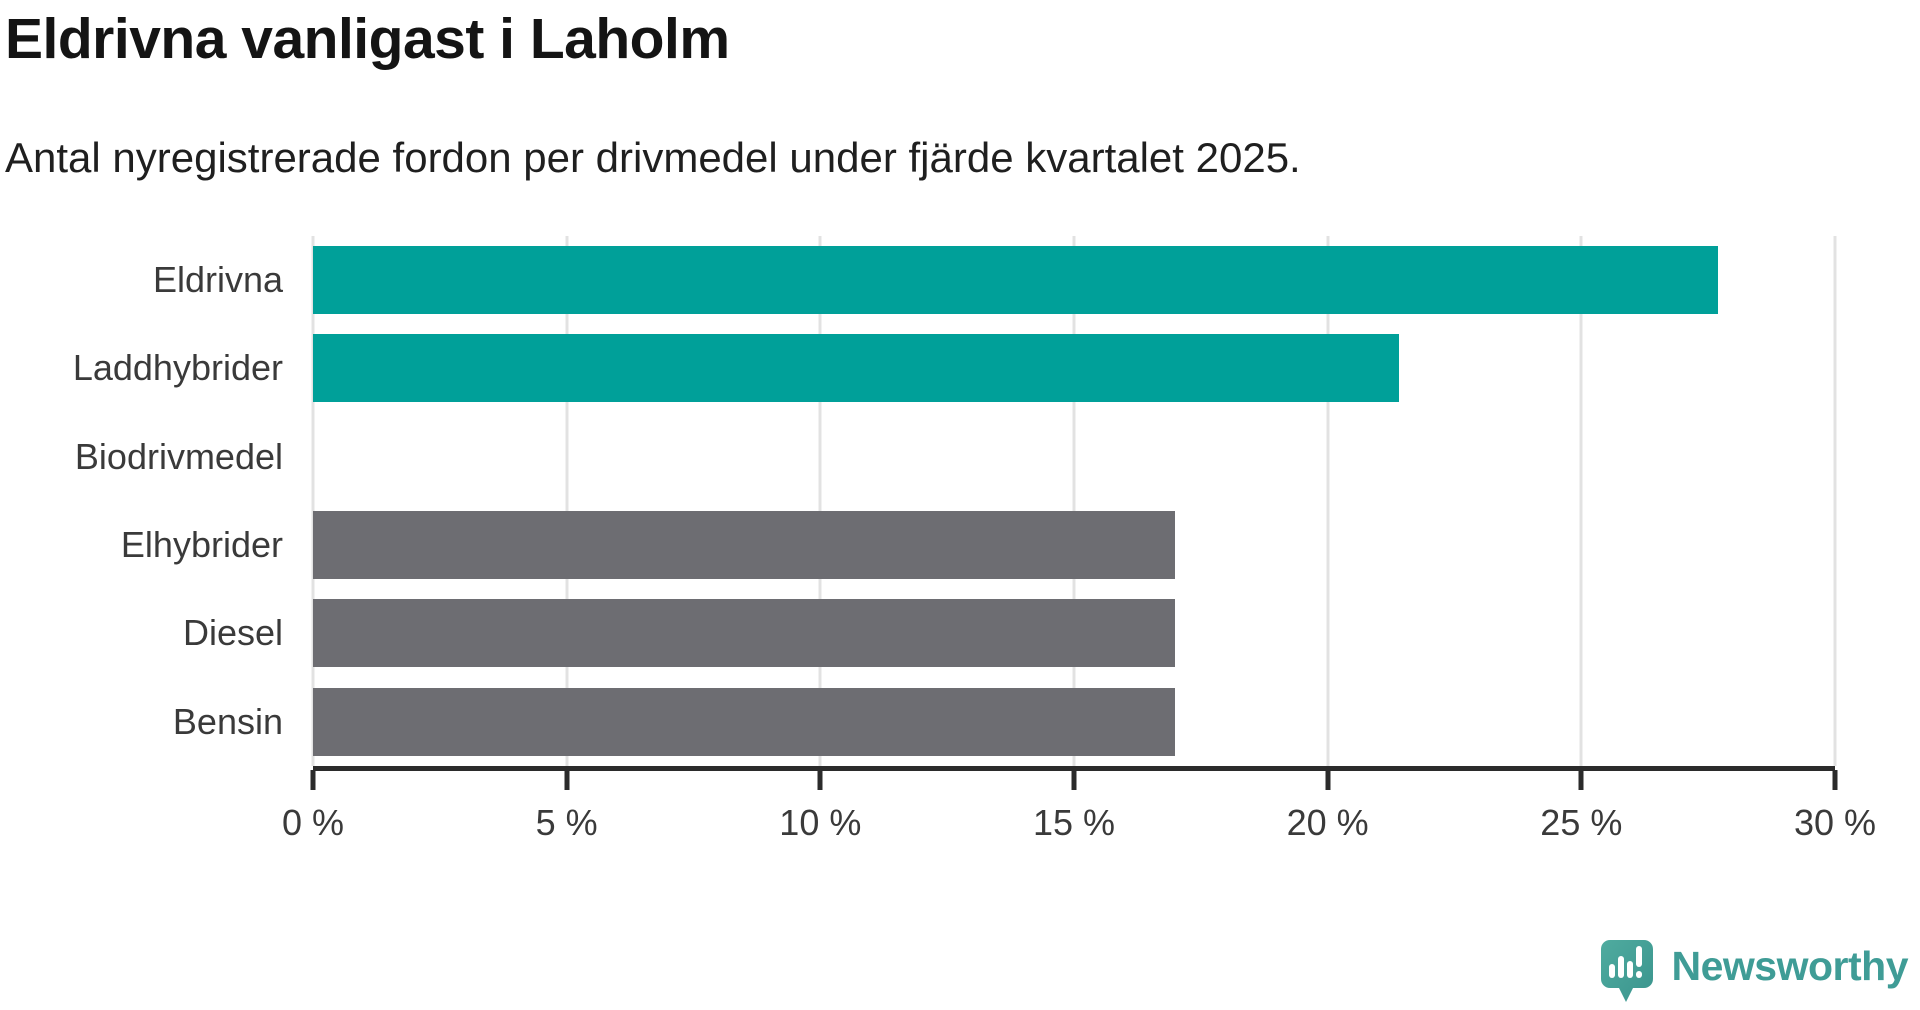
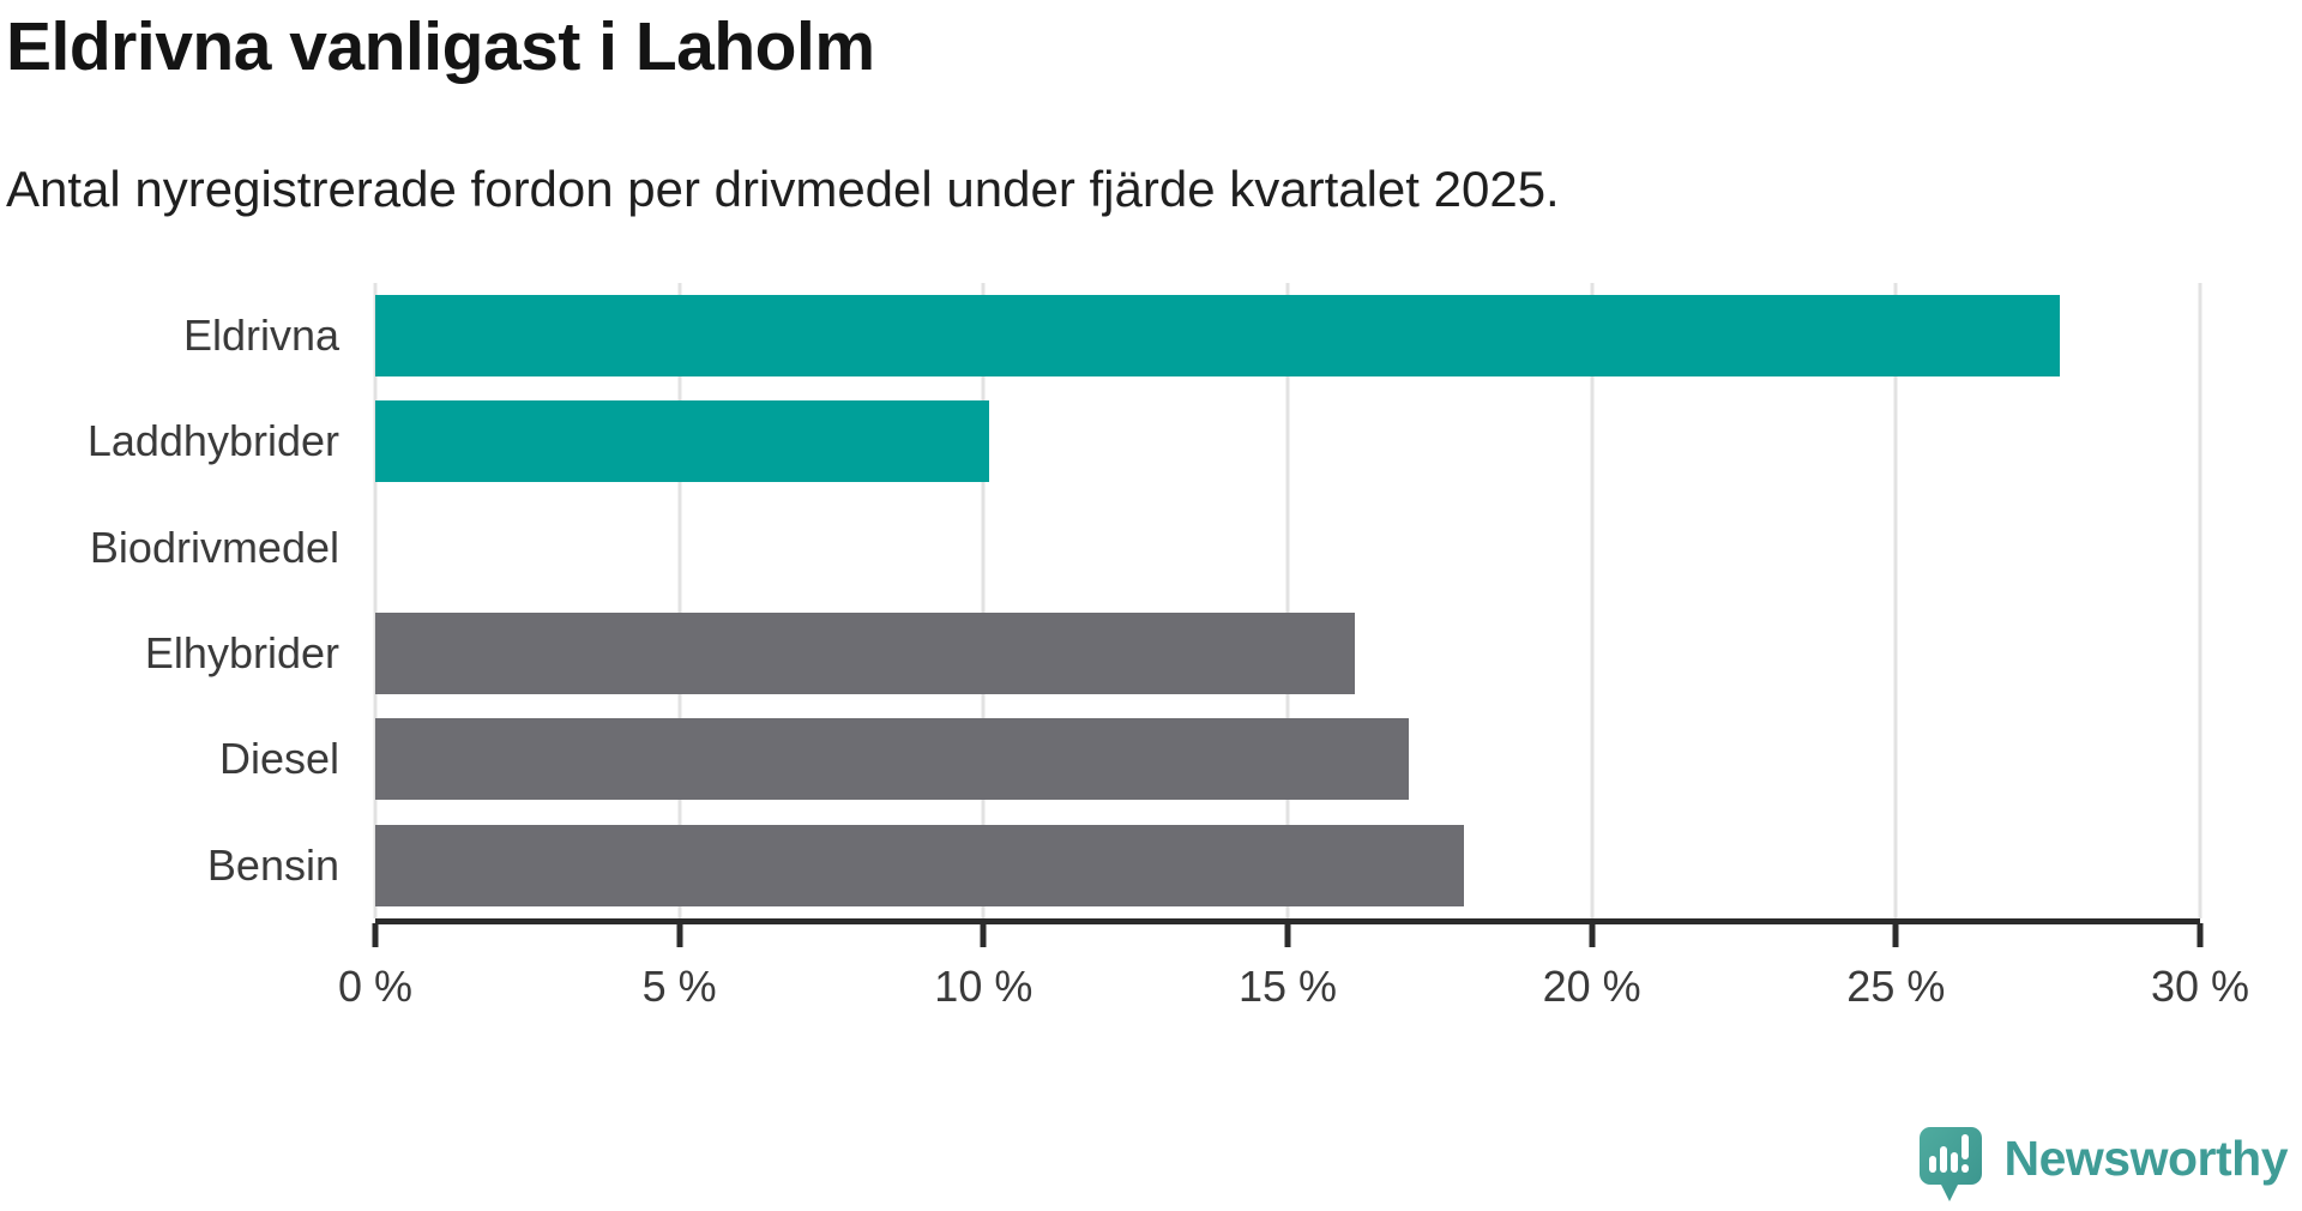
Laddhybrider: 21.4% -> 10.1%
Elhybrider: 17.0% -> 16.1%
Bensin: 17.0% -> 17.9%
